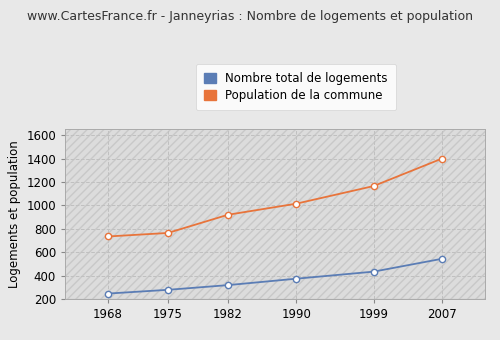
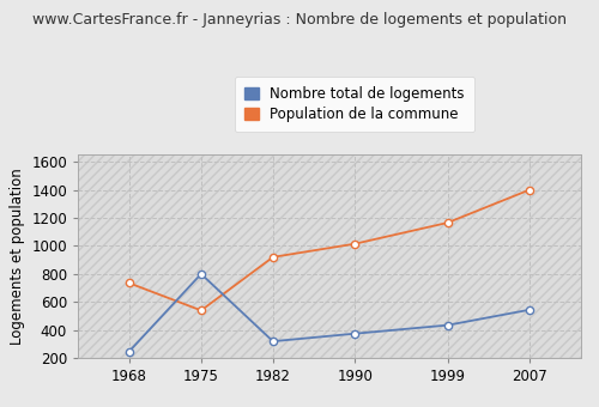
Nombre total de logements/1975: 280 -> 800
Population de la commune/1975: 760 -> 540
